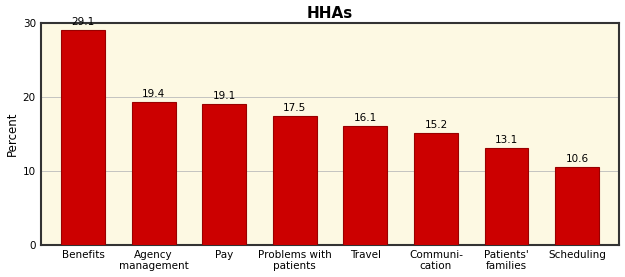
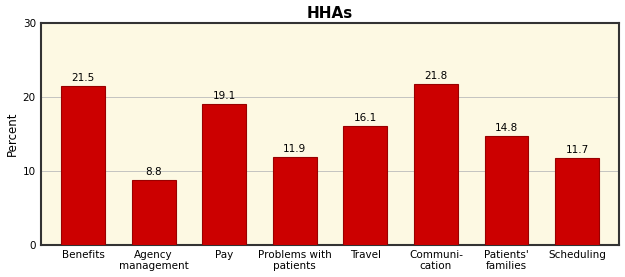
Benefits: 29.1 -> 21.5
Agency management: 19.4 -> 8.8
Problems with patients: 17.5 -> 11.9
Communi- cation: 15.2 -> 21.8
Patients' families: 13.1 -> 14.8
Scheduling: 10.6 -> 11.7
